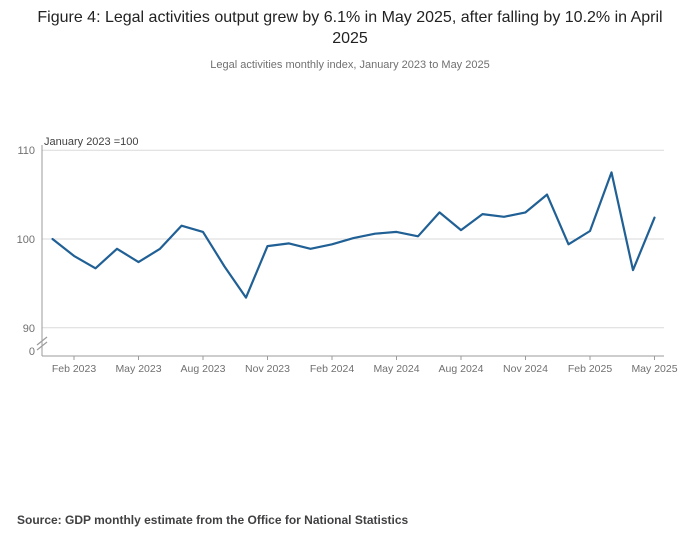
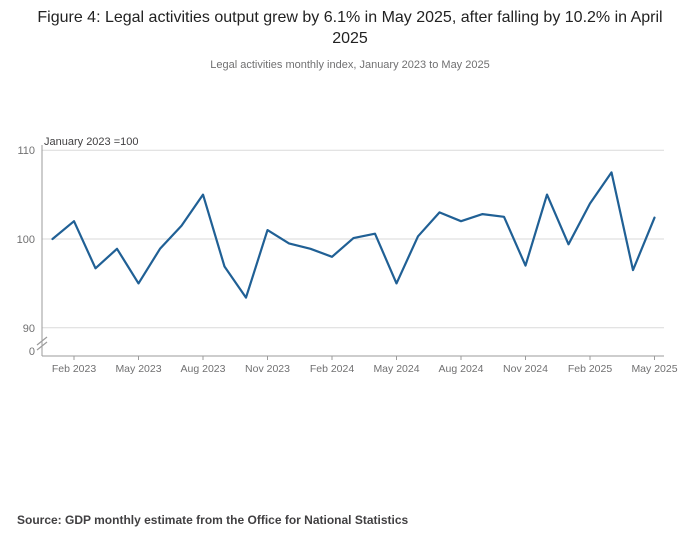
Feb 2023: 98 -> 102
May 2023: 97 -> 95
Aug 2023: 101 -> 105
Nov 2023: 99 -> 101
Feb 2024: 99 -> 98
May 2024: 101 -> 95
Aug 2024: 101 -> 102
Nov 2024: 103 -> 97
Feb 2025: 101 -> 104
